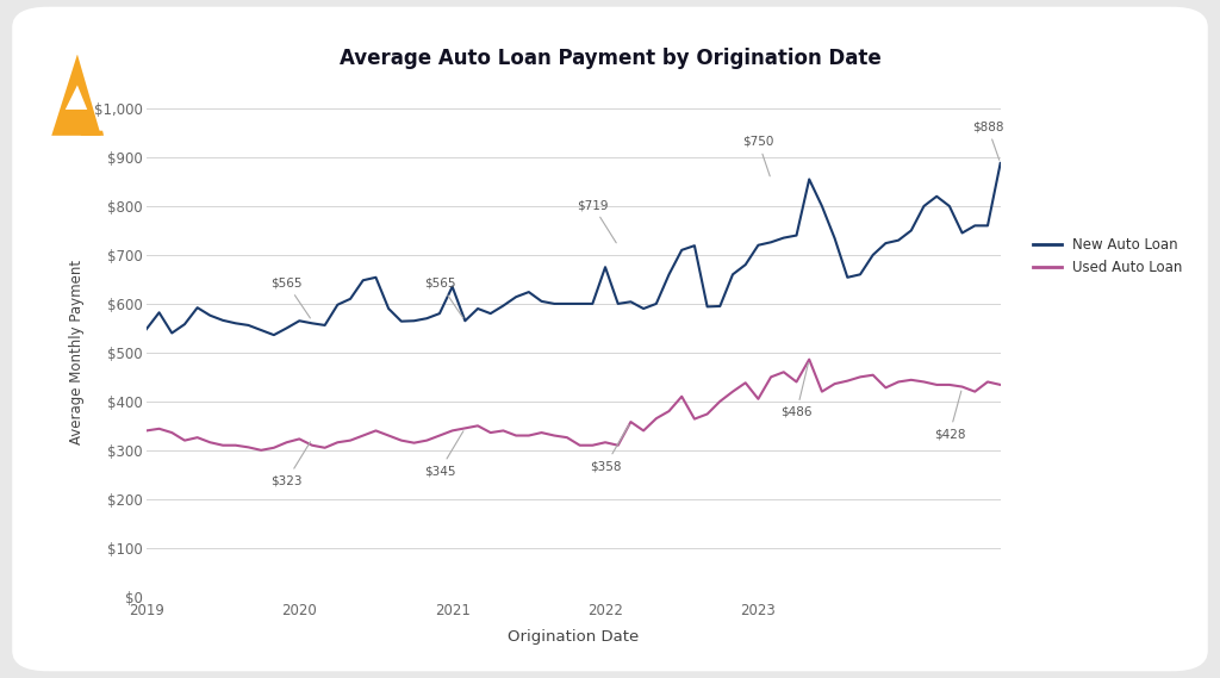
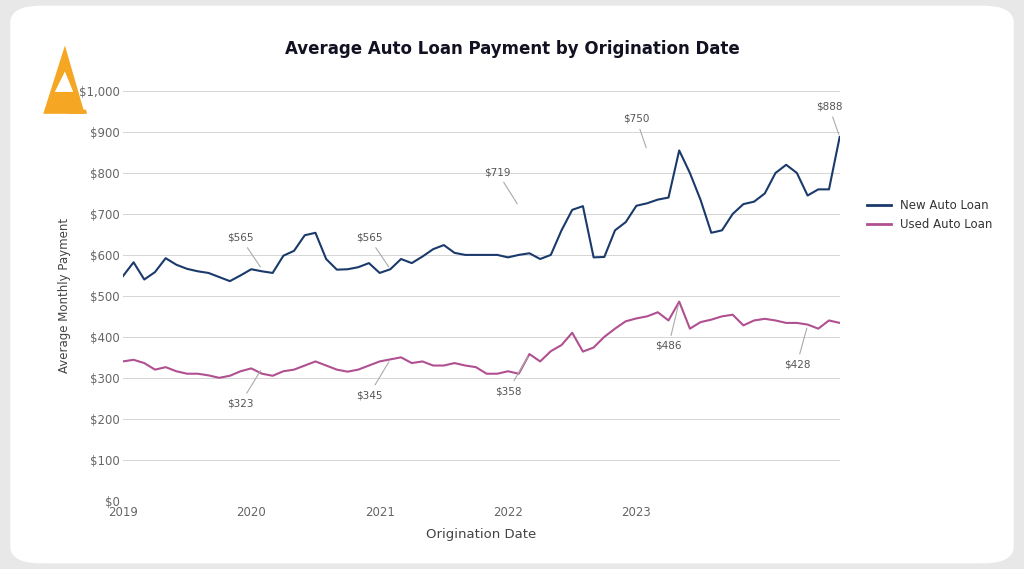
New Auto Loan/2021: $635 -> $556
New Auto Loan/2022: $675 -> $594
Used Auto Loan/2023: $405 -> $445
